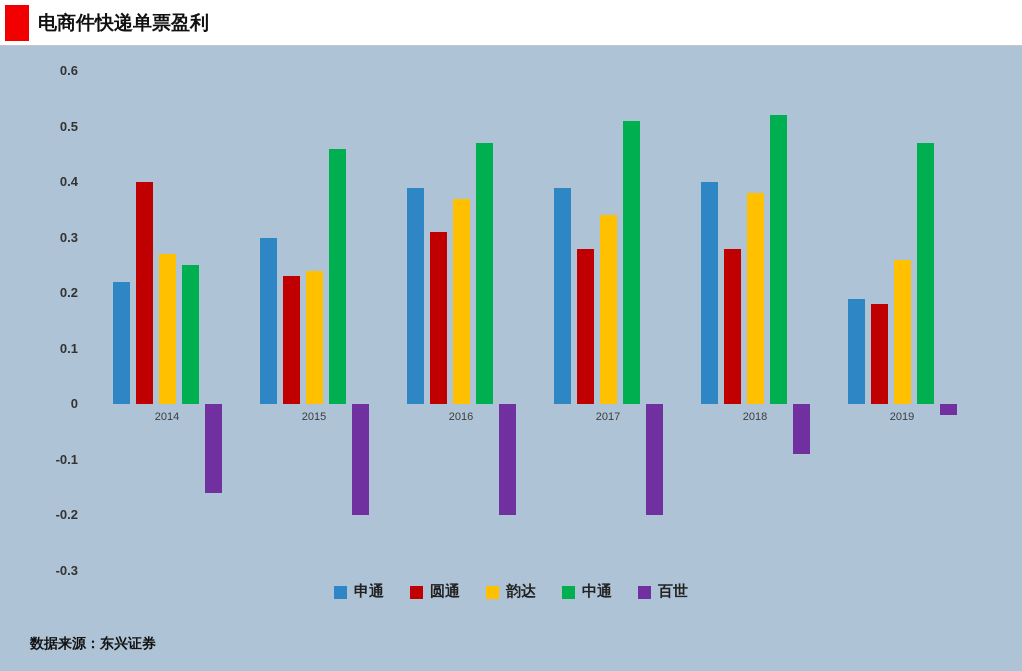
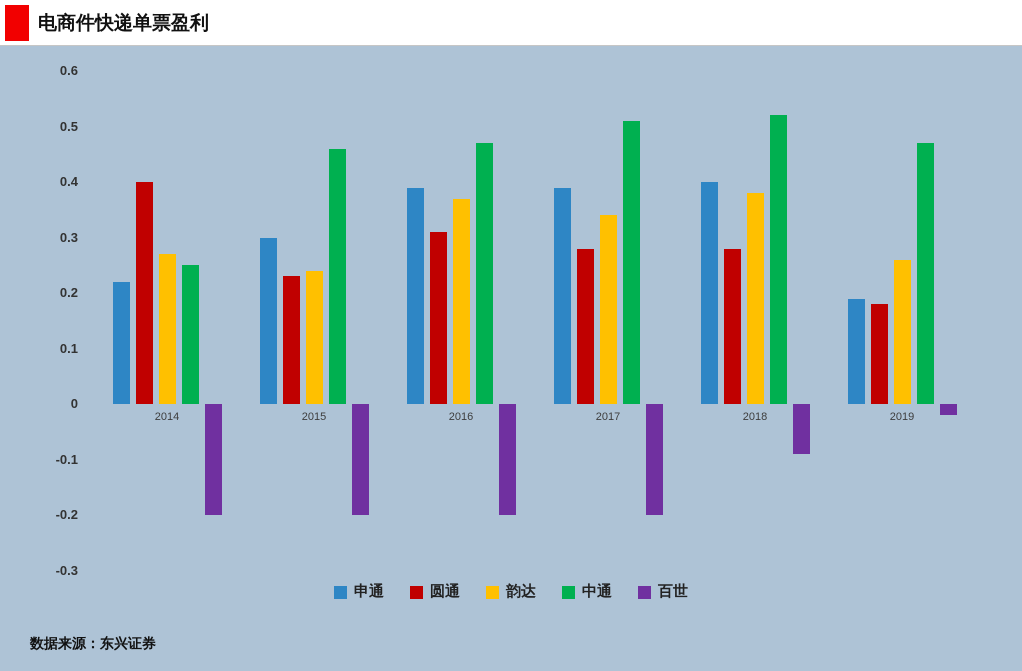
百世/2014: -0.16 -> -0.20
